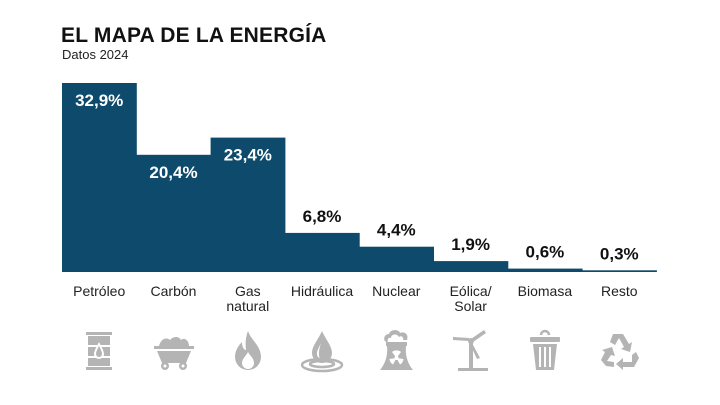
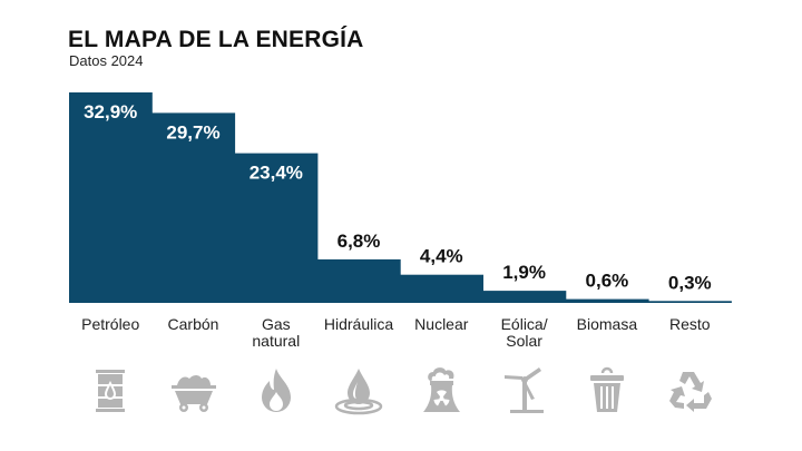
Carbón: 20,4% -> 29,7%
